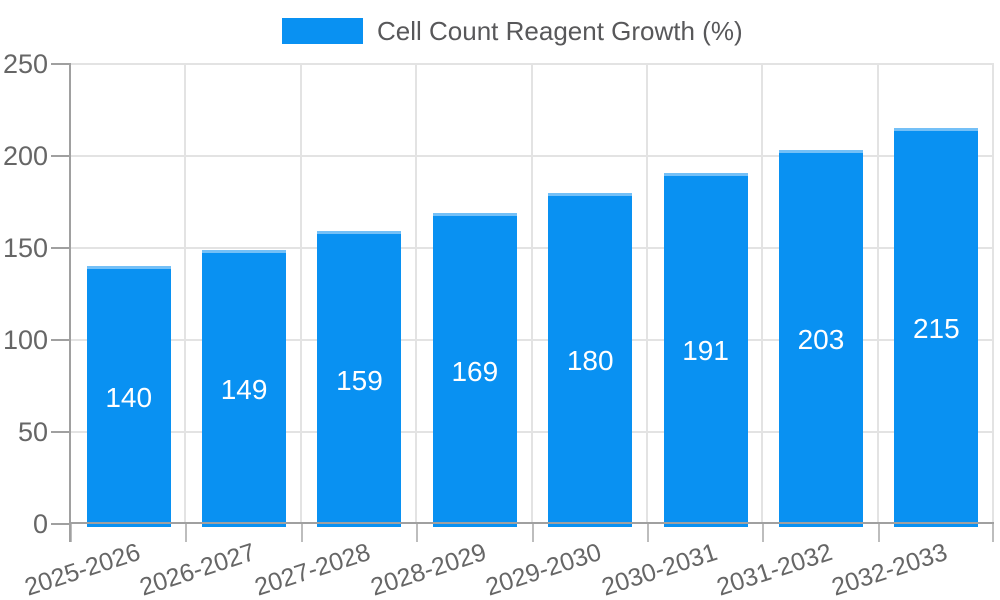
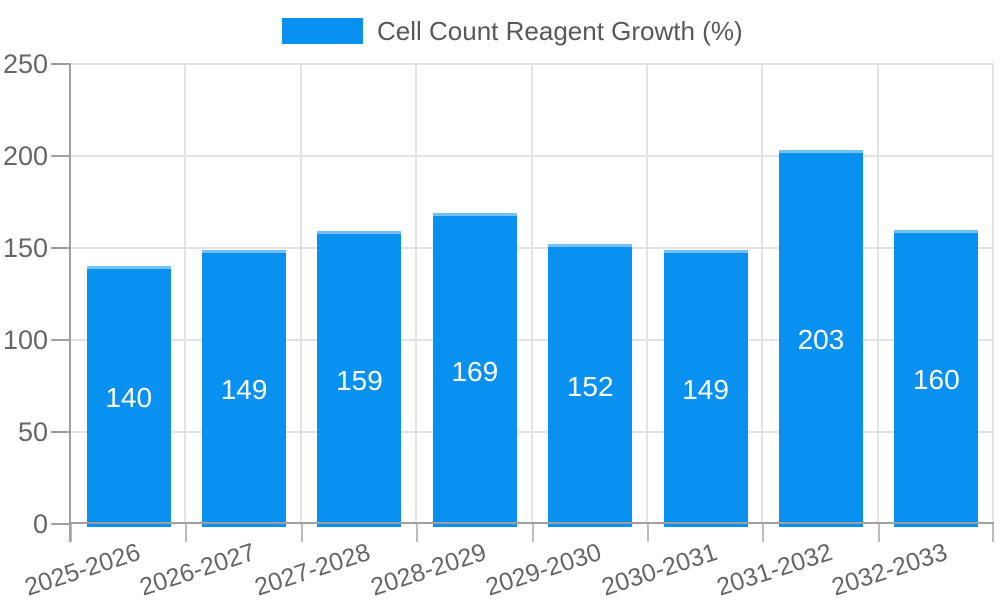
2029-2030: 180 -> 152
2030-2031: 191 -> 149
2032-2033: 215 -> 160
